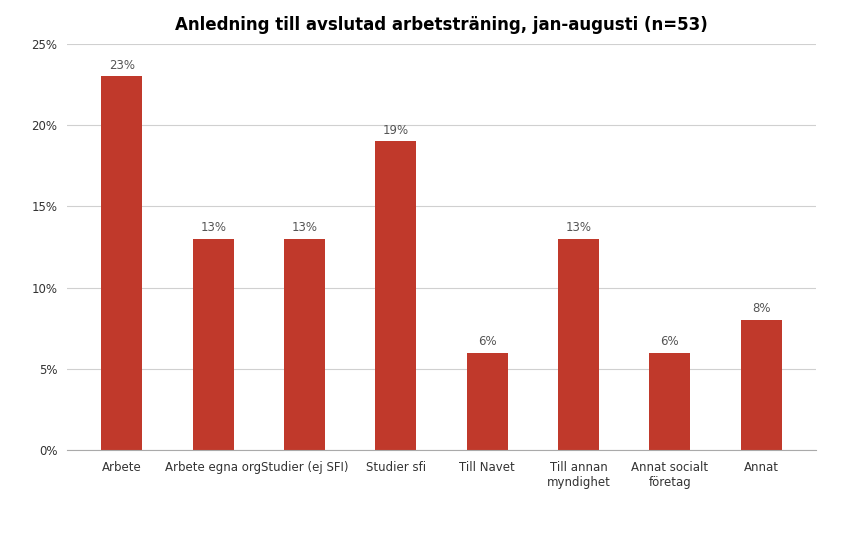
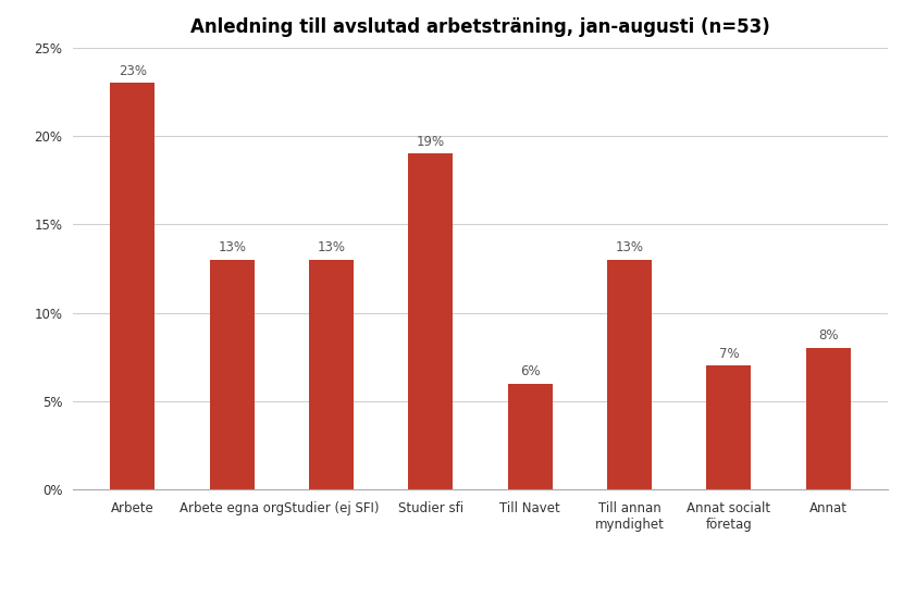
Annat socialt företag: 6% -> 7%
